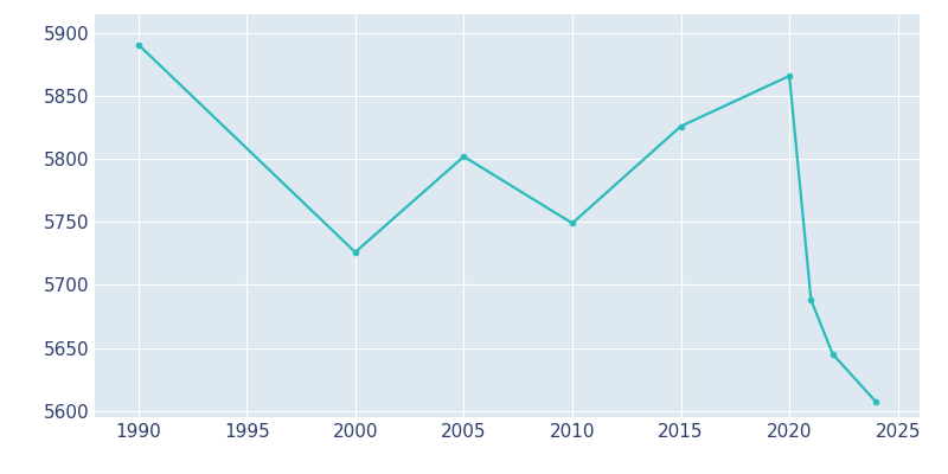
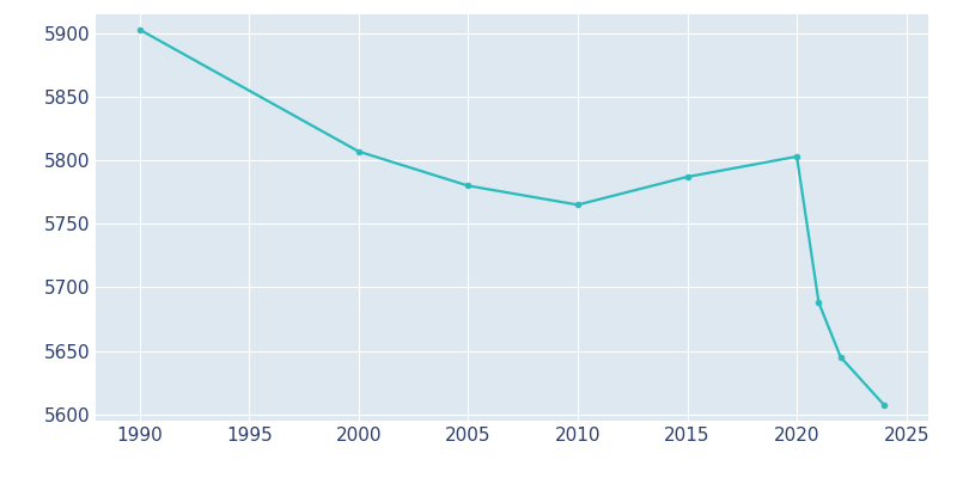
1990: 5891 -> 5903
2000: 5726 -> 5807
2005: 5802 -> 5780
2010: 5749 -> 5765
2015: 5826 -> 5787
2020: 5866 -> 5803
